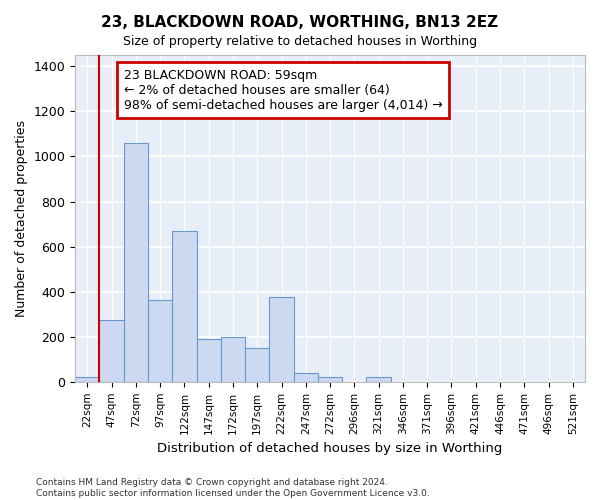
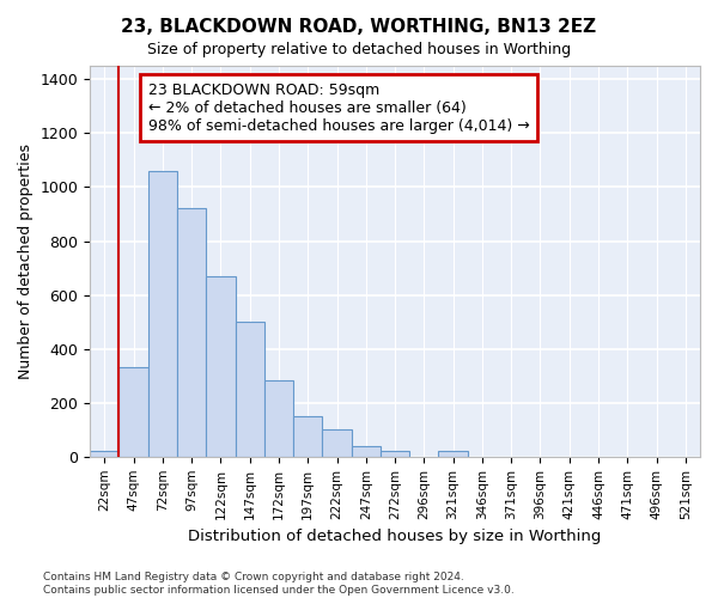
47sqm: 275 -> 330
97sqm: 365 -> 920
147sqm: 190 -> 500
172sqm: 200 -> 285
222sqm: 375 -> 100
